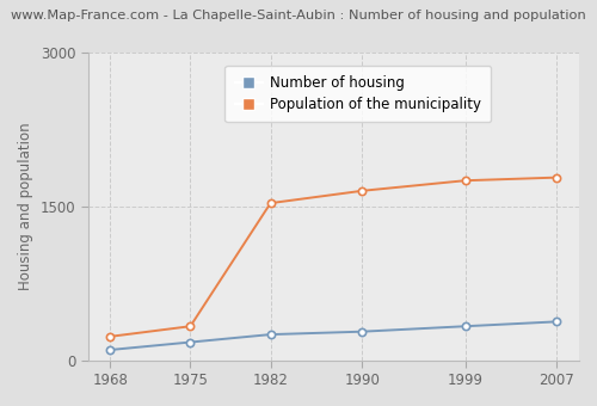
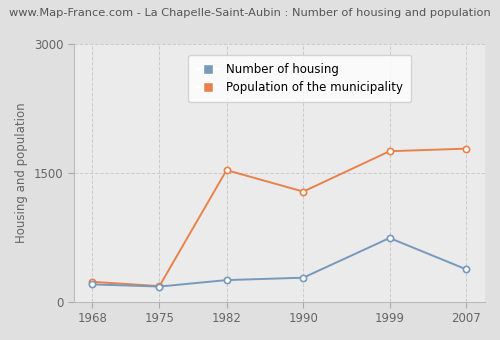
Number of housing/1968: 100 -> 200
Population of the municipality/1975: 330 -> 180
Population of the municipality/1990: 1650 -> 1280
Number of housing/1999: 330 -> 740
